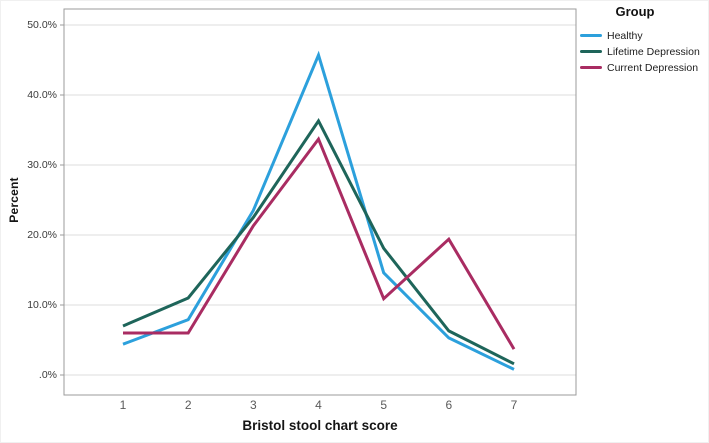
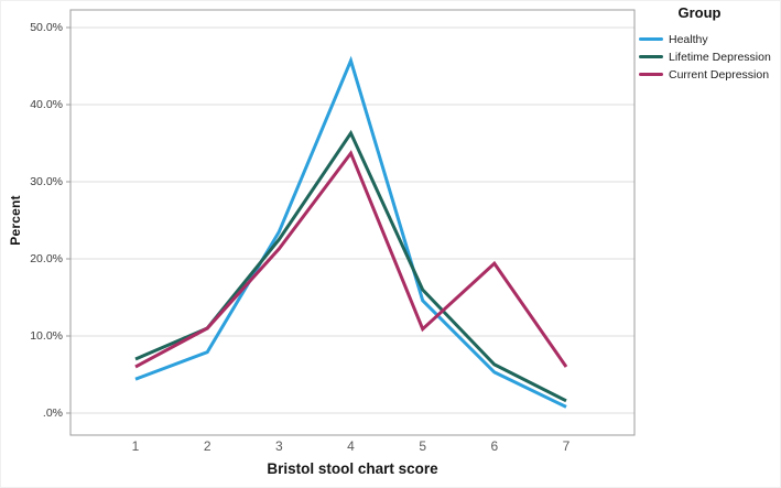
Current Depression/2: 6% -> 11%
Lifetime Depression/5: 18% -> 16%
Current Depression/7: 4% -> 6%
